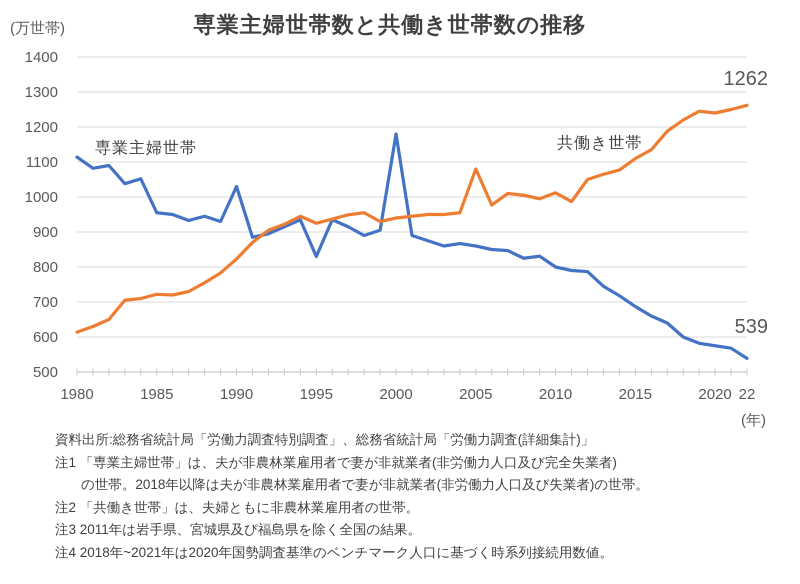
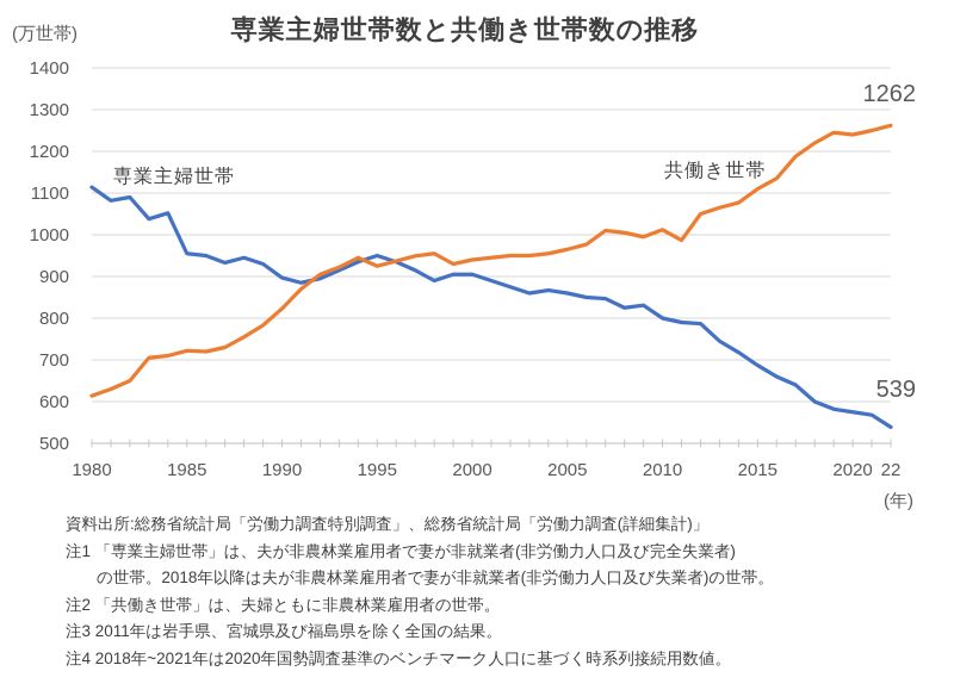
専業主婦世帯/1990: 1030 -> 900
専業主婦世帯/1995: 830 -> 950
専業主婦世帯/2000: 1180 -> 900
共働き世帯/2005: 1080 -> 960
